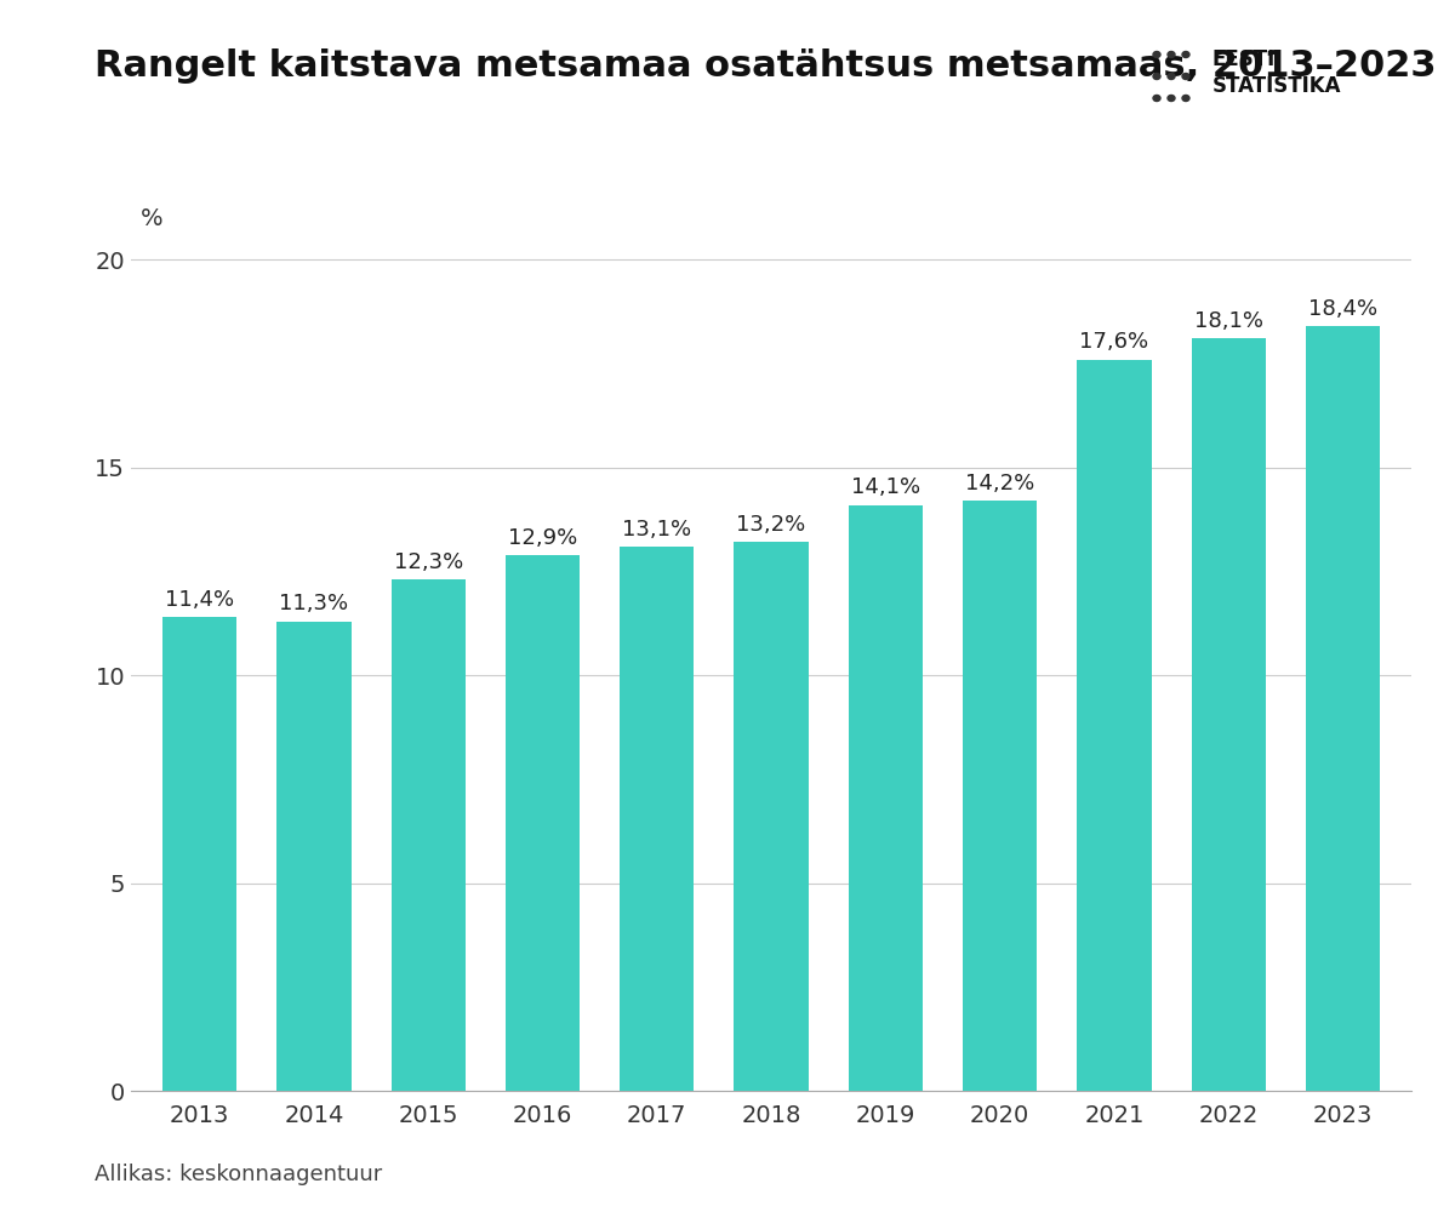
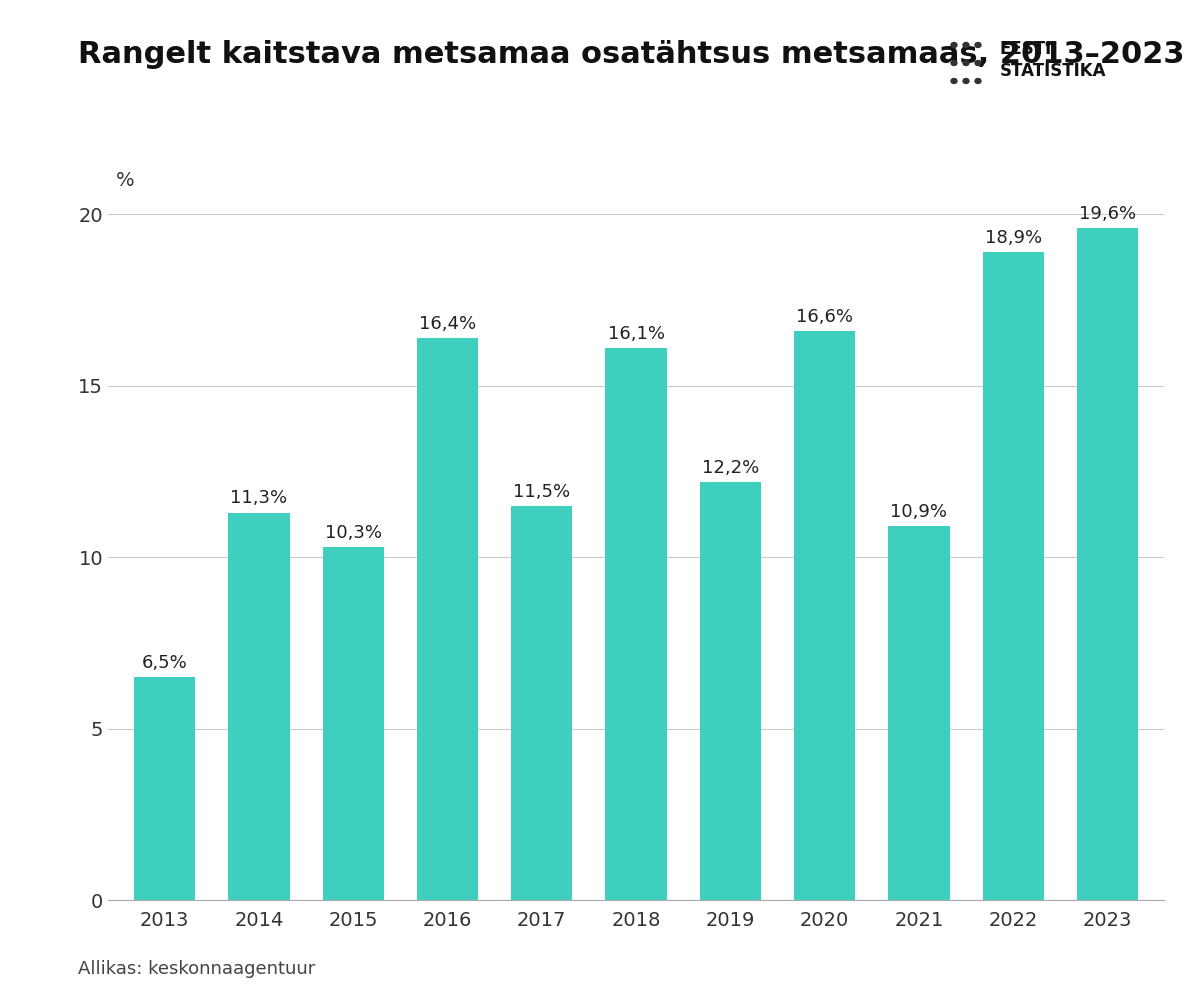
2013: 11,4% -> 6,5%
2015: 12,3% -> 10,3%
2016: 12,9% -> 16,4%
2017: 13,1% -> 11,5%
2018: 13,2% -> 16,1%
2019: 14,1% -> 12,2%
2020: 14,2% -> 16,6%
2021: 17,6% -> 10,9%
2022: 18,1% -> 18,9%
2023: 18,4% -> 19,6%
